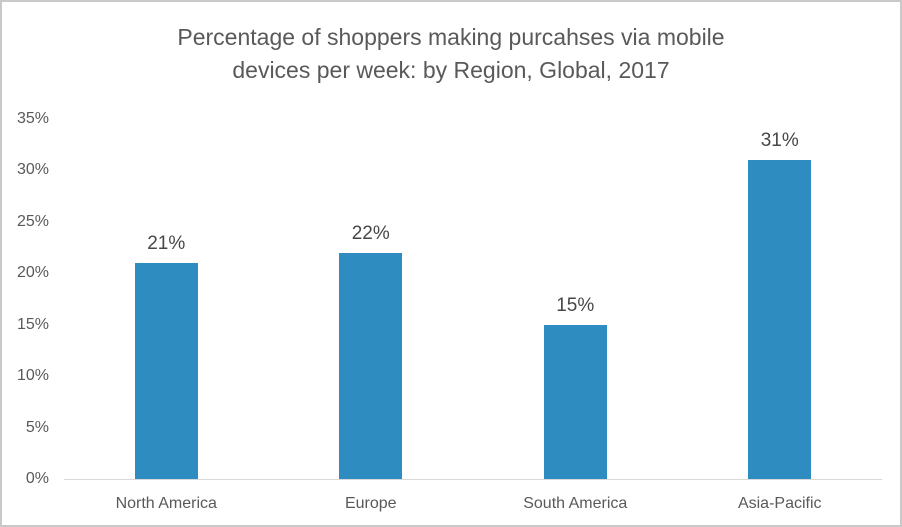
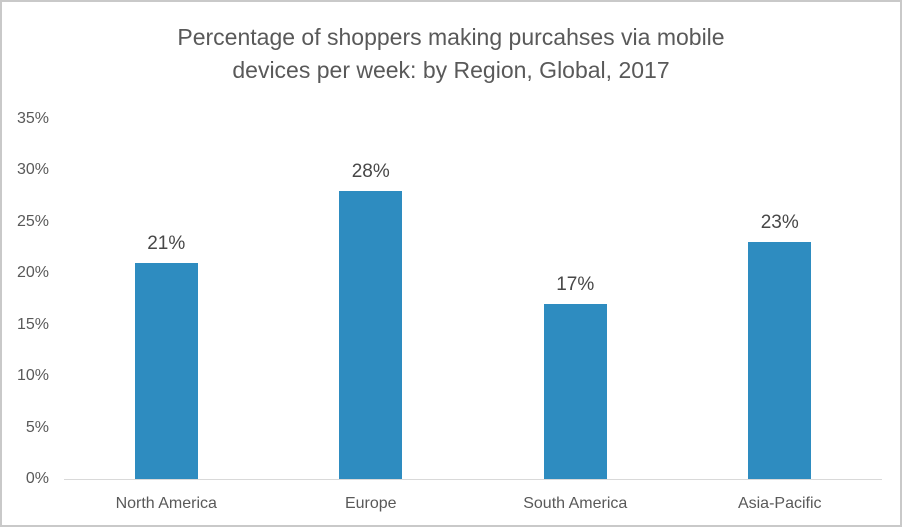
Europe: 22% -> 28%
South America: 15% -> 17%
Asia-Pacific: 31% -> 23%
